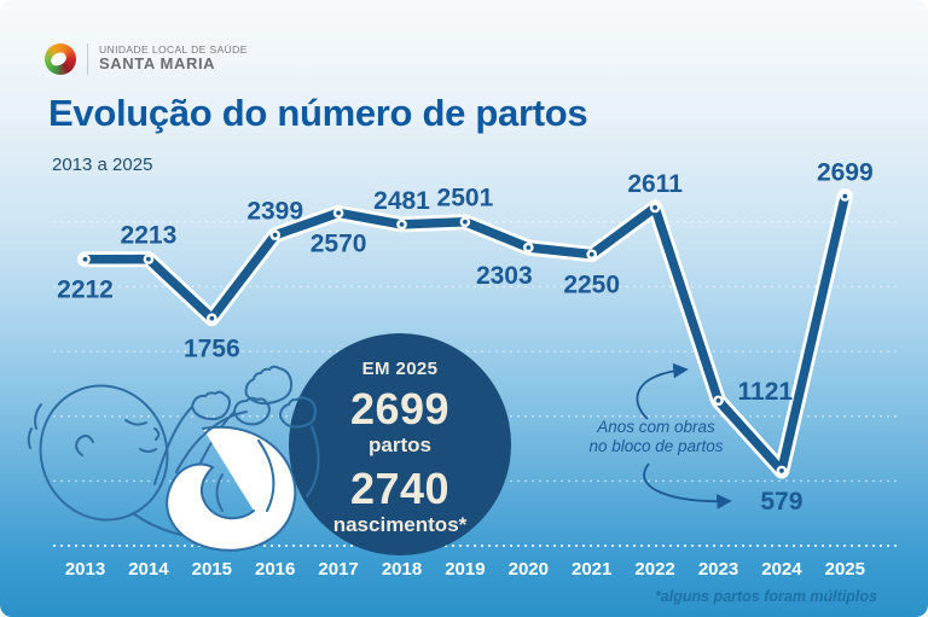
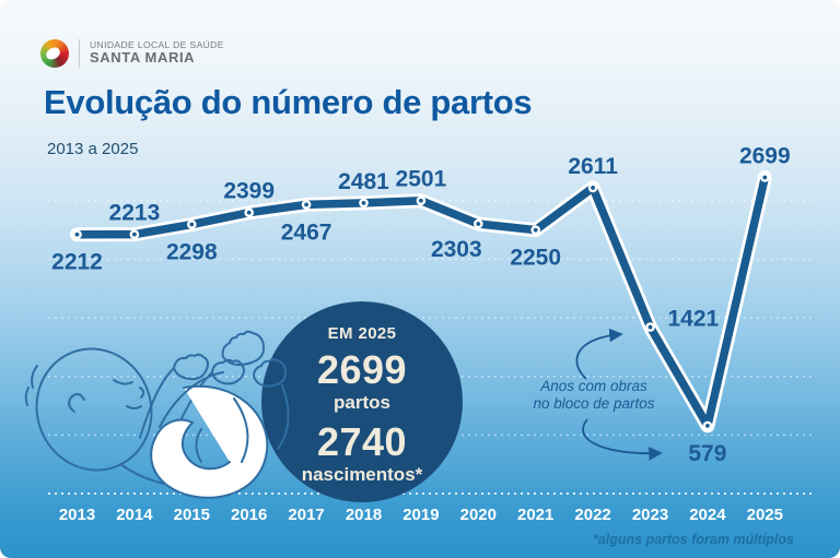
2015: 1756 -> 2298
2017: 2570 -> 2467
2023: 1121 -> 1421
